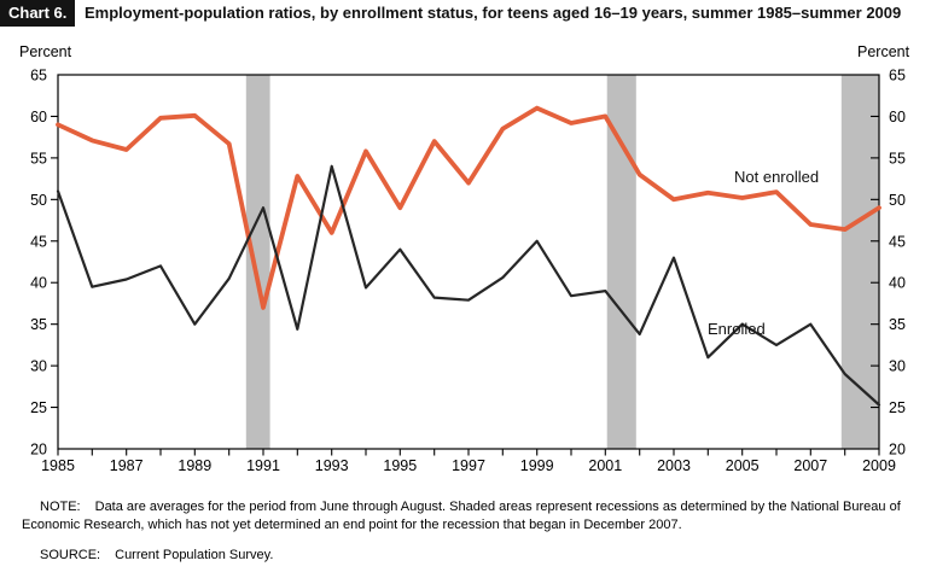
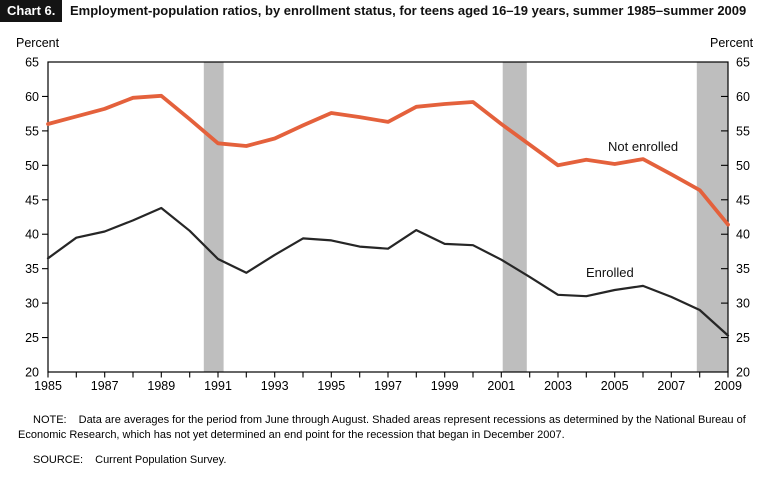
Not enrolled/1985: 59 -> 56
Enrolled/1985: 51 -> 36
Not enrolled/1987: 56 -> 58
Enrolled/1989: 35 -> 44
Not enrolled/1991: 37 -> 53
Enrolled/1991: 49 -> 36
Not enrolled/1993: 46 -> 54
Enrolled/1993: 54 -> 37
Not enrolled/1995: 49 -> 58
Enrolled/1995: 44 -> 39
Not enrolled/1997: 52 -> 56
Not enrolled/1999: 61 -> 59
Enrolled/1999: 45 -> 39
Not enrolled/2001: 60 -> 56
Enrolled/2001: 39 -> 36
Enrolled/2003: 43 -> 31
Enrolled/2005: 35 -> 32
Not enrolled/2007: 47 -> 49
Enrolled/2007: 35 -> 31
Not enrolled/2009: 49 -> 41
